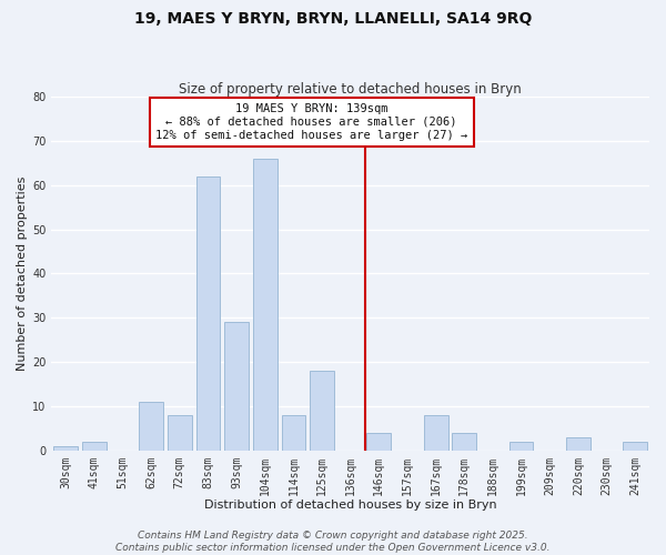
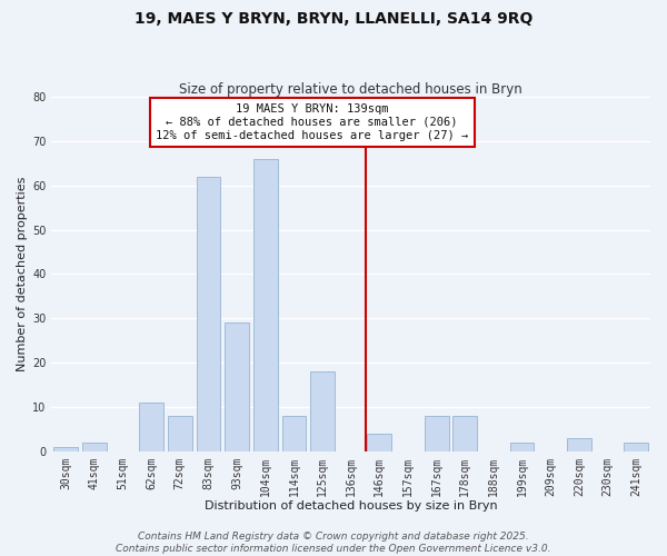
178sqm: 4 -> 8
